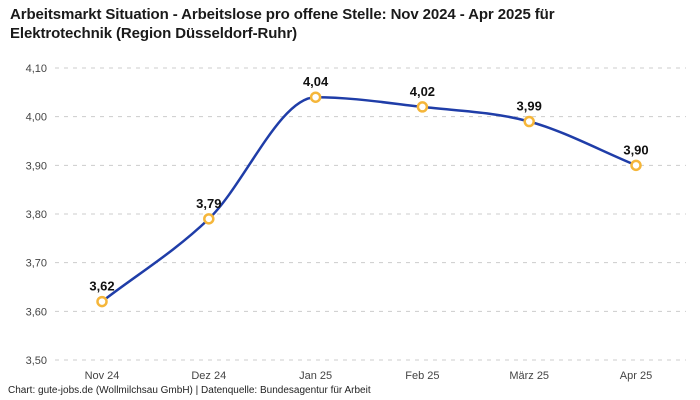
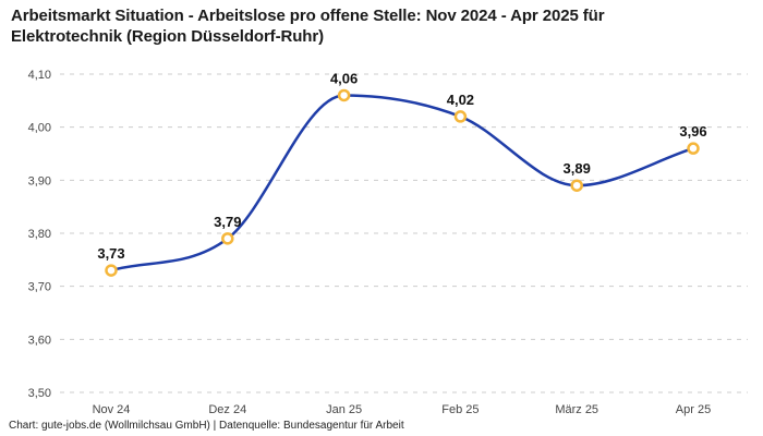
Nov 24: 3,62 -> 3,73
Jan 25: 4,04 -> 4,06
März 25: 3,99 -> 3,89
Apr 25: 3,90 -> 3,96
